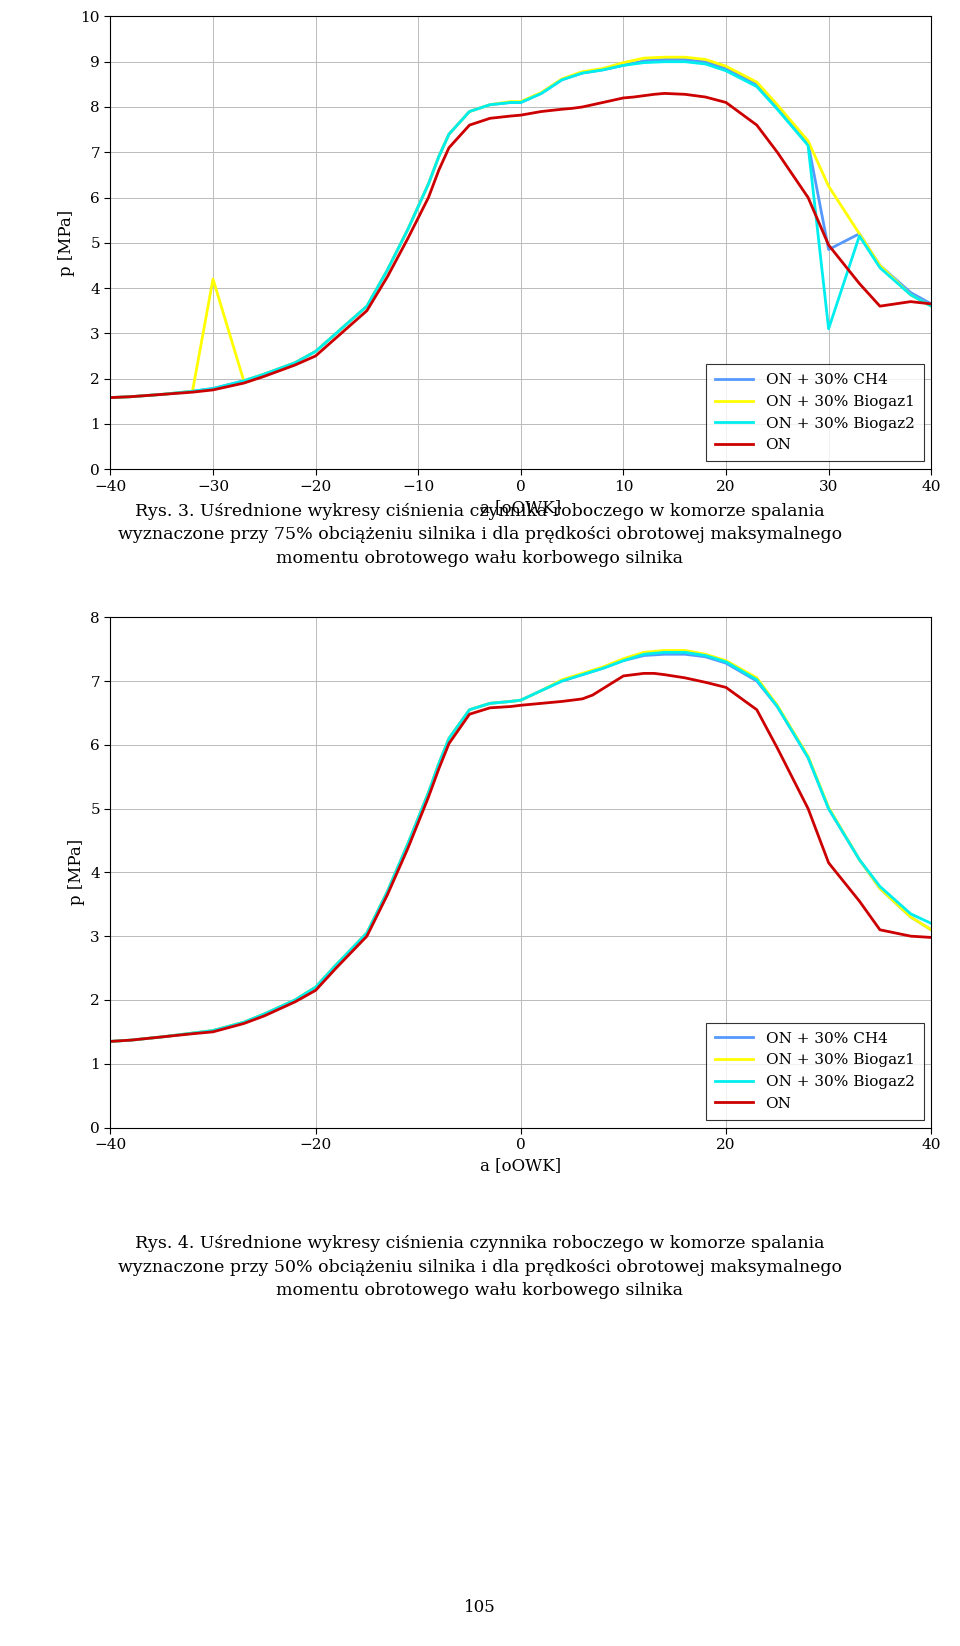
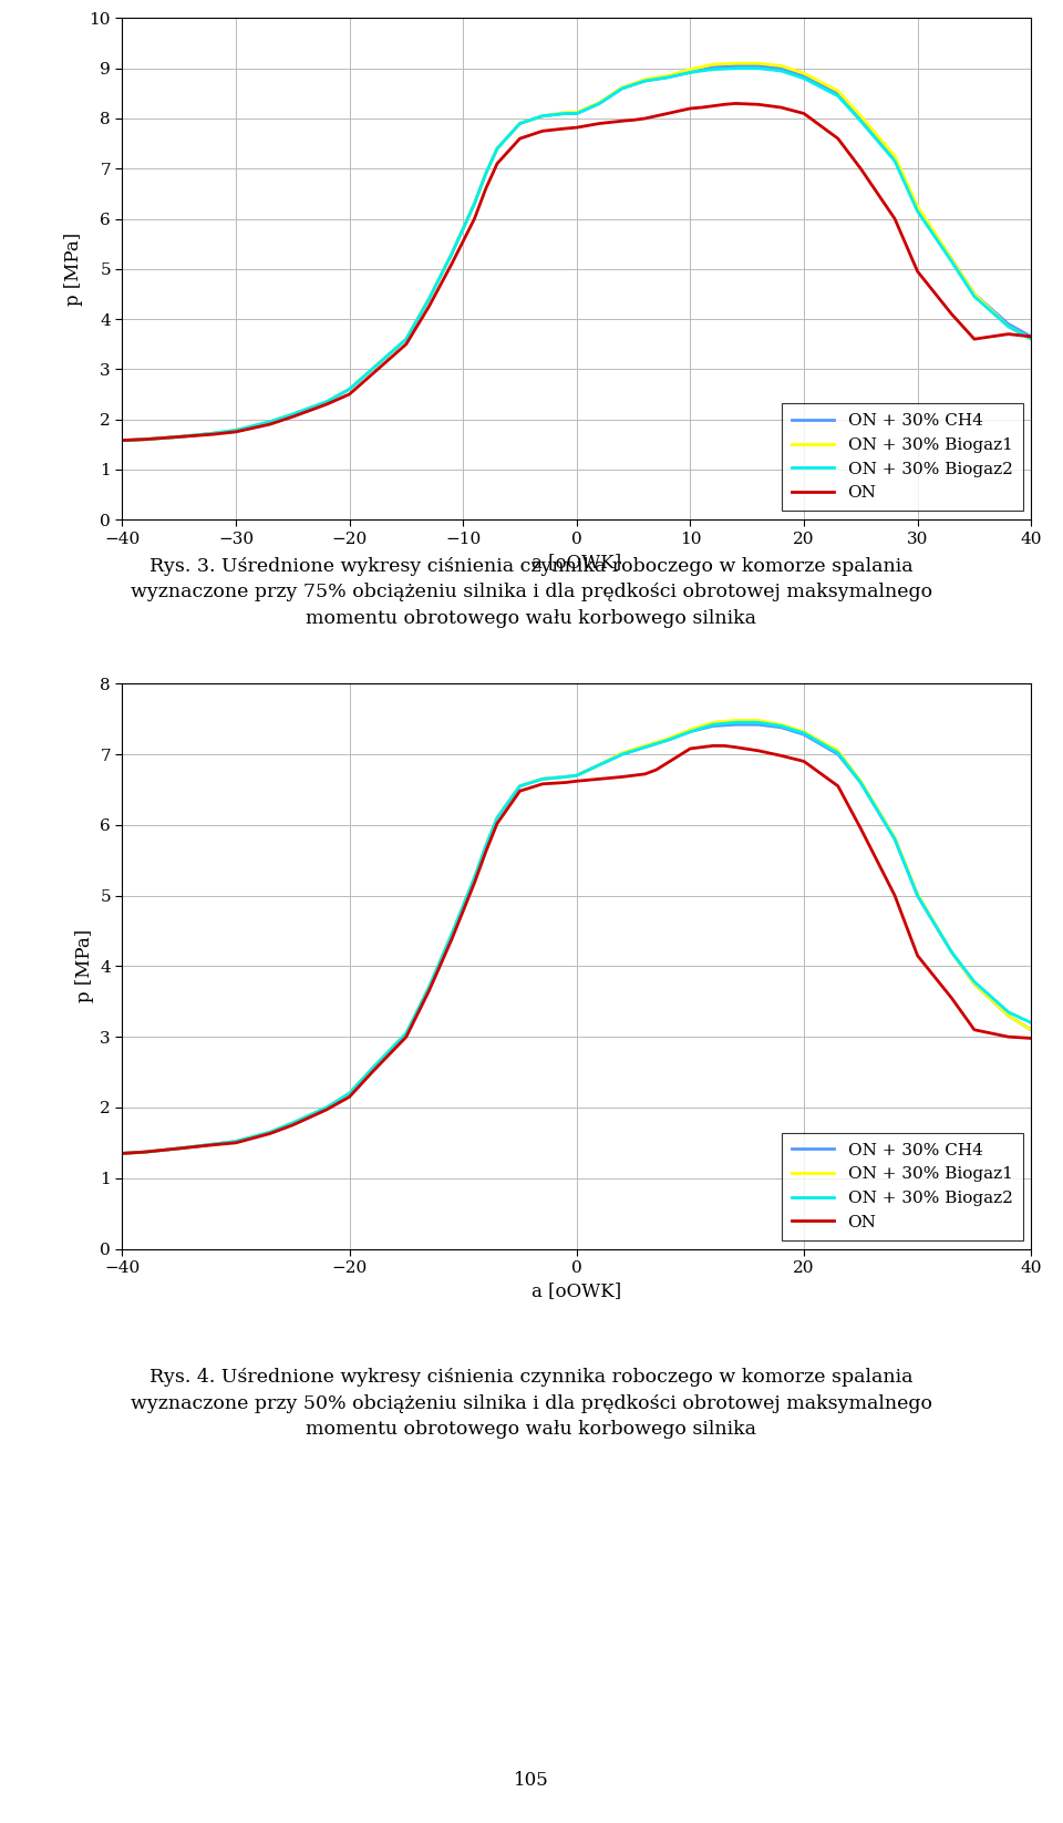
ON + 30% Biogaz1/−30: 4.20 -> 1.78
ON + 30% CH4/30: 4.85 -> 6.20
ON + 30% Biogaz2/30: 3.10 -> 6.15
